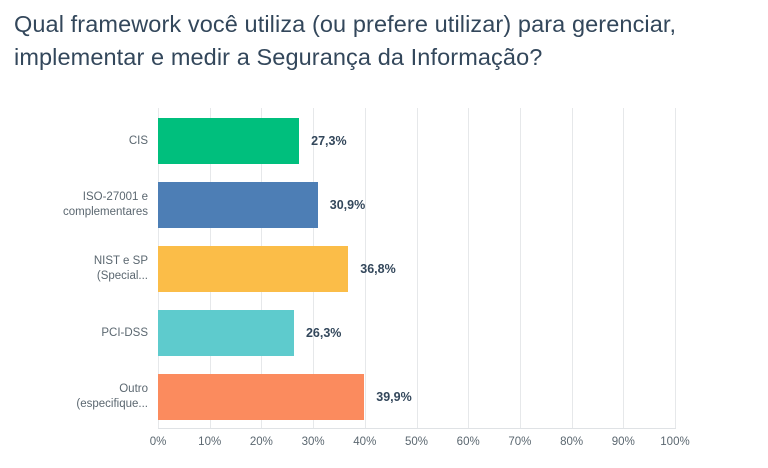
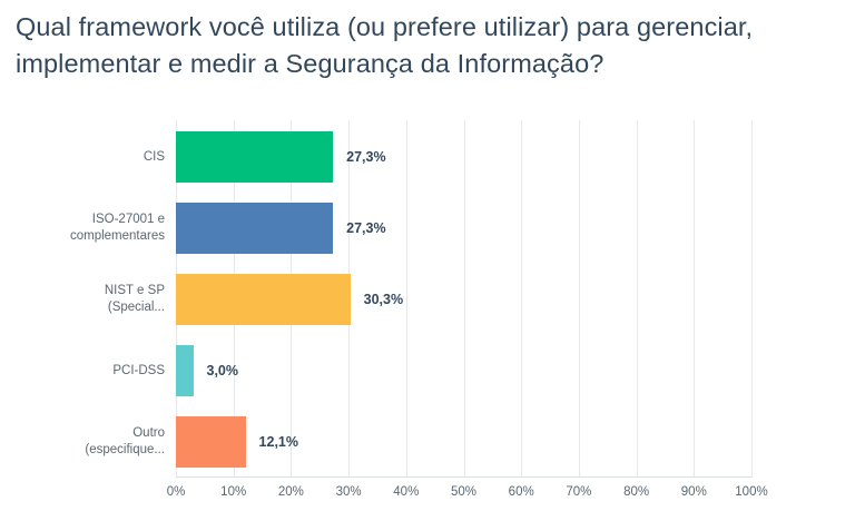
ISO-27001 e complementares: 30,9% -> 27,3%
NIST e SP (Special...: 36,8% -> 30,3%
PCI-DSS: 26,3% -> 3,0%
Outro (especifique...: 39,9% -> 12,1%
